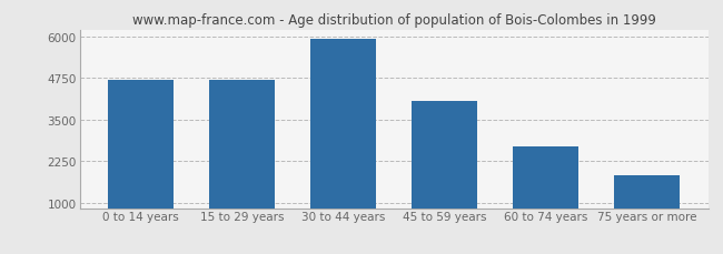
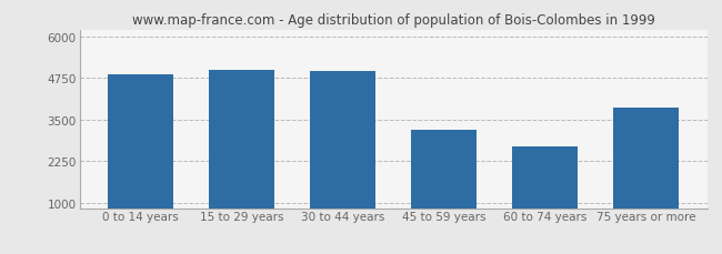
0 to 14 years: 4680 -> 4850
15 to 29 years: 4700 -> 5000
30 to 44 years: 5920 -> 4950
45 to 59 years: 4050 -> 3200
75 years or more: 1820 -> 3850
